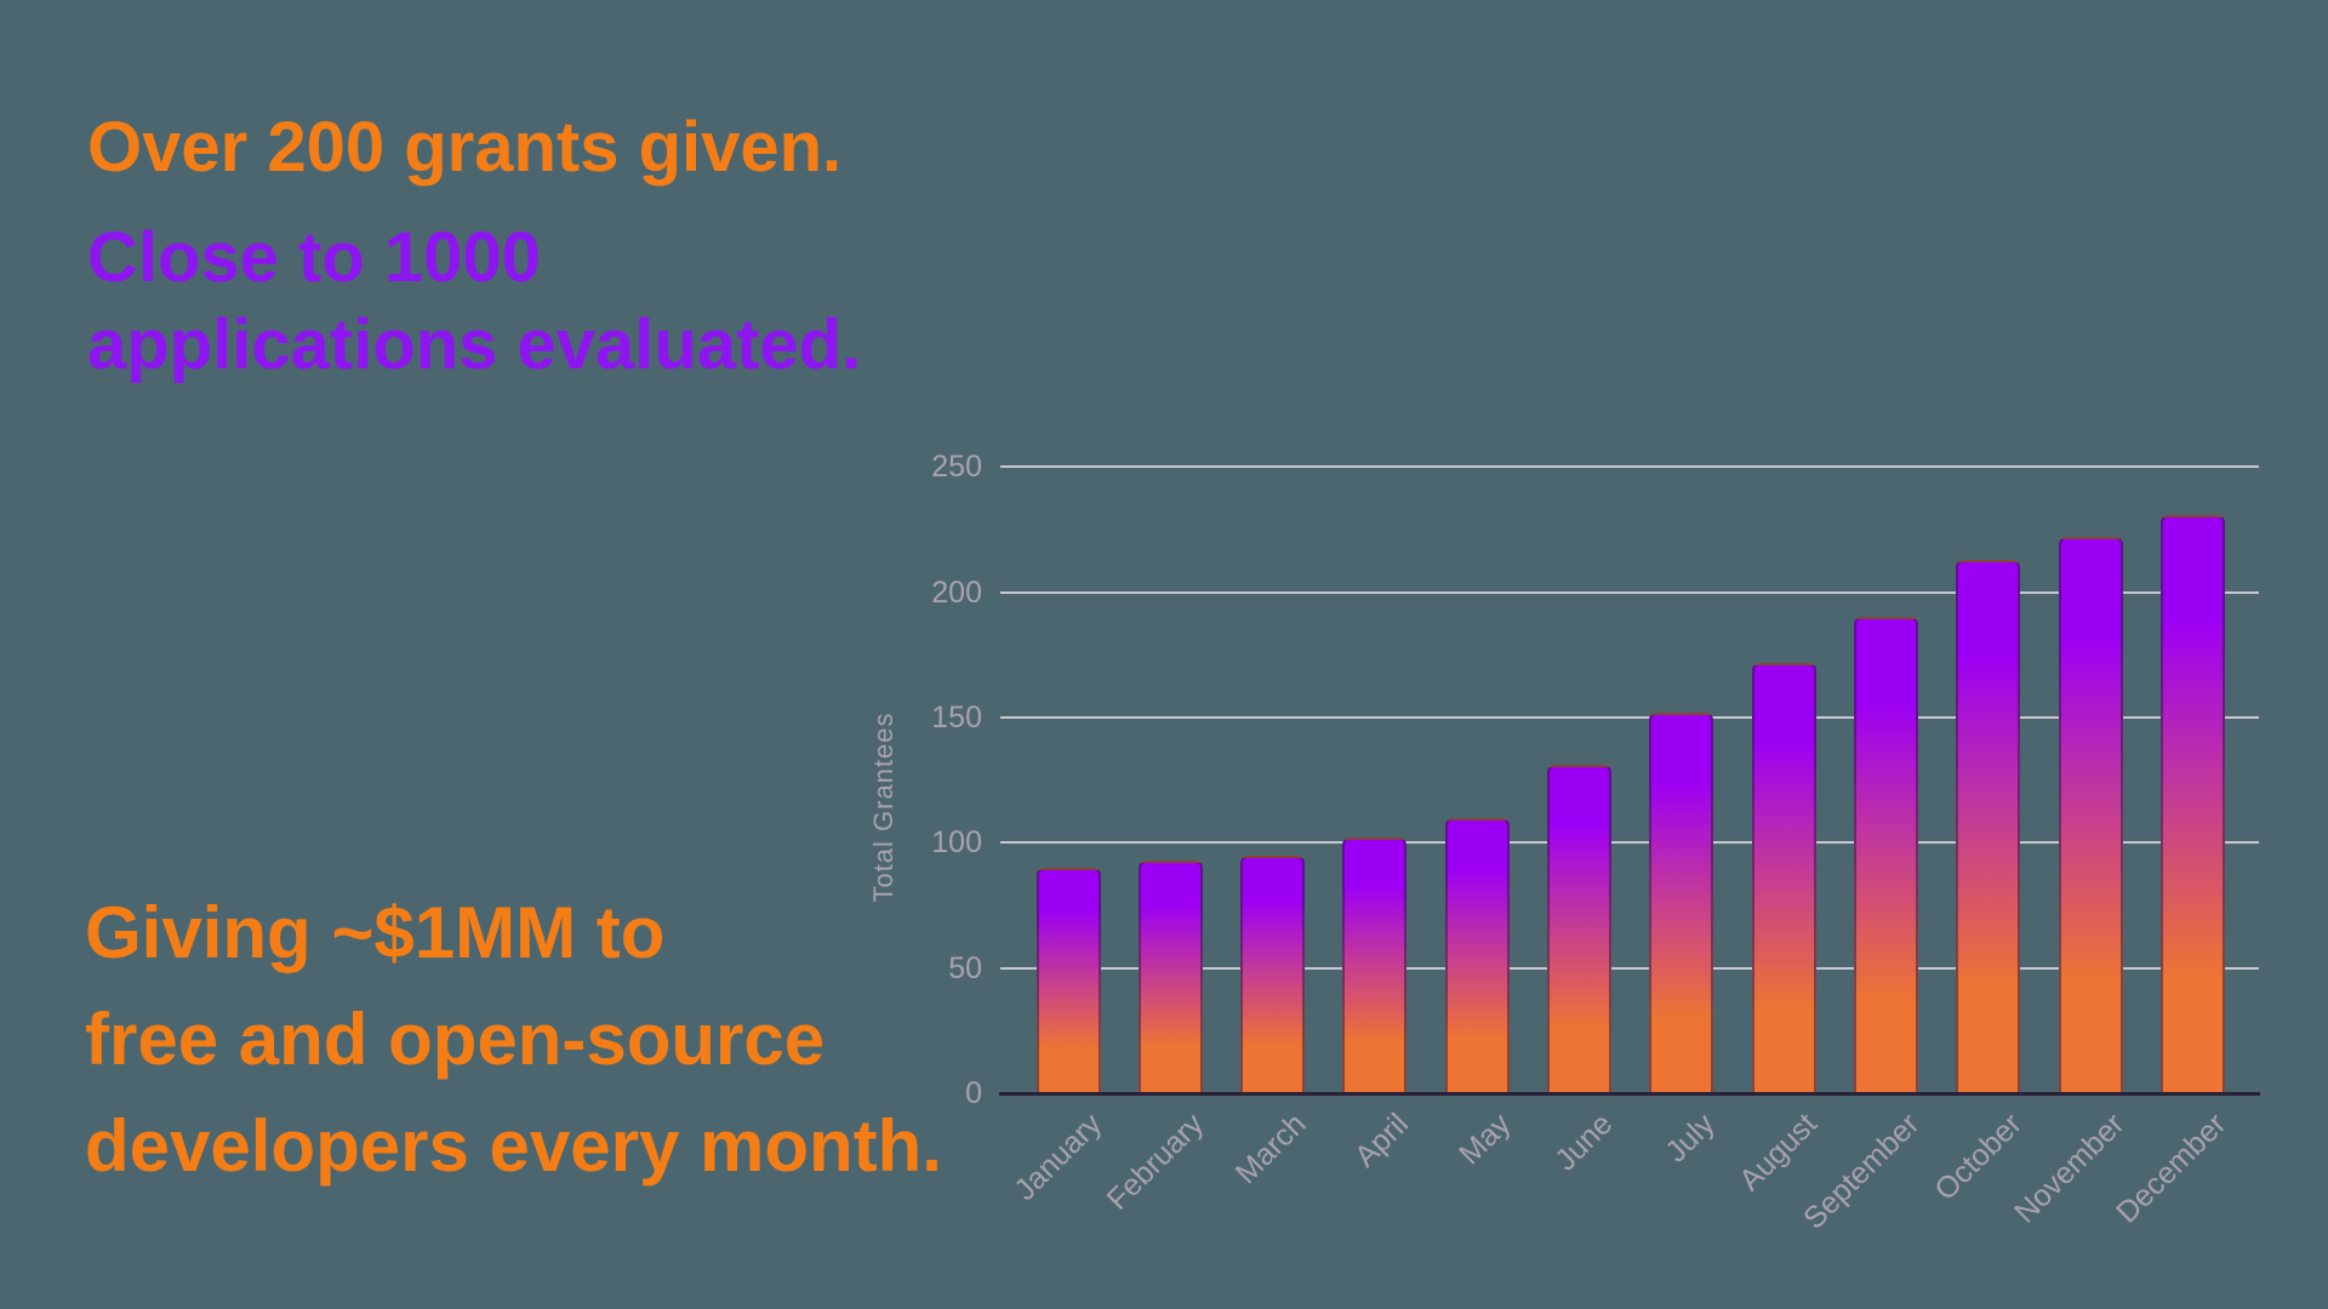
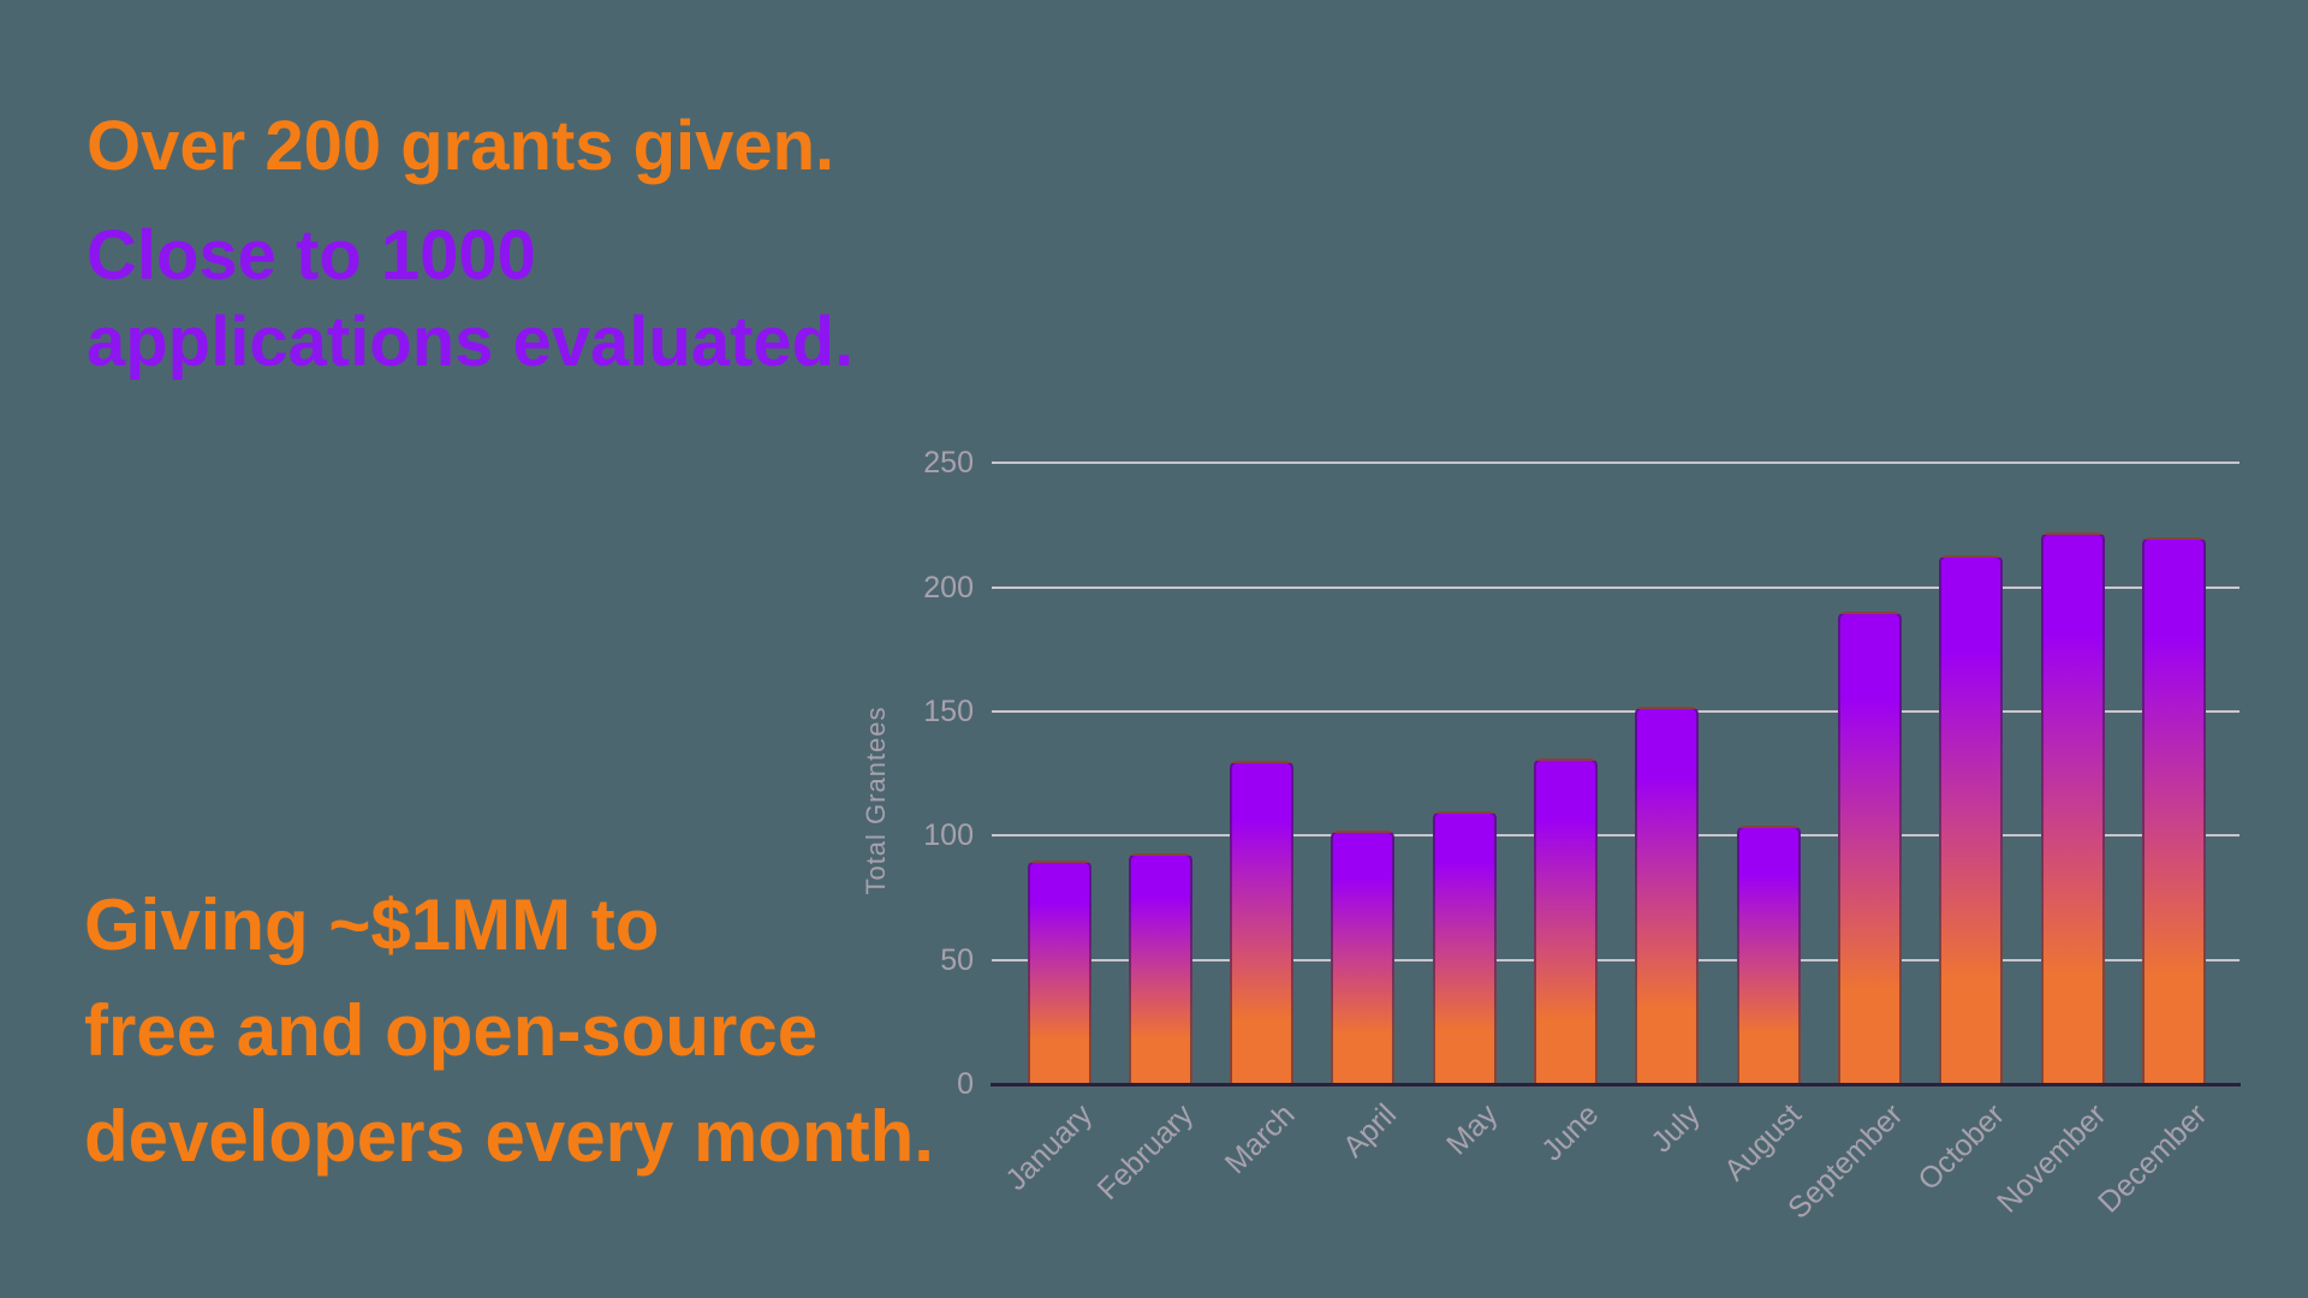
March: 95 -> 130
August: 172 -> 104
December: 231 -> 220
